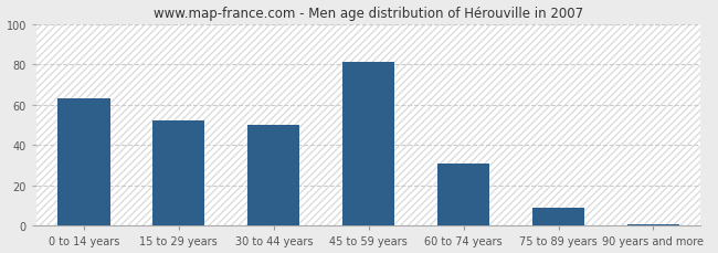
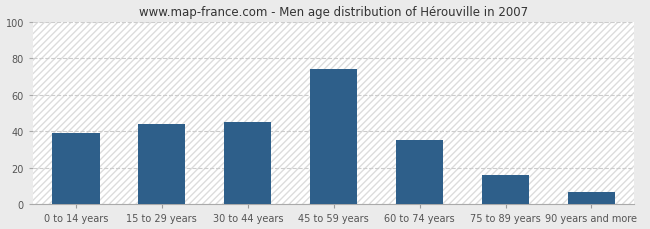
0 to 14 years: 63 -> 39
15 to 29 years: 52 -> 44
30 to 44 years: 50 -> 45
45 to 59 years: 81 -> 74
60 to 74 years: 31 -> 35
75 to 89 years: 9 -> 16
90 years and more: 1 -> 7
